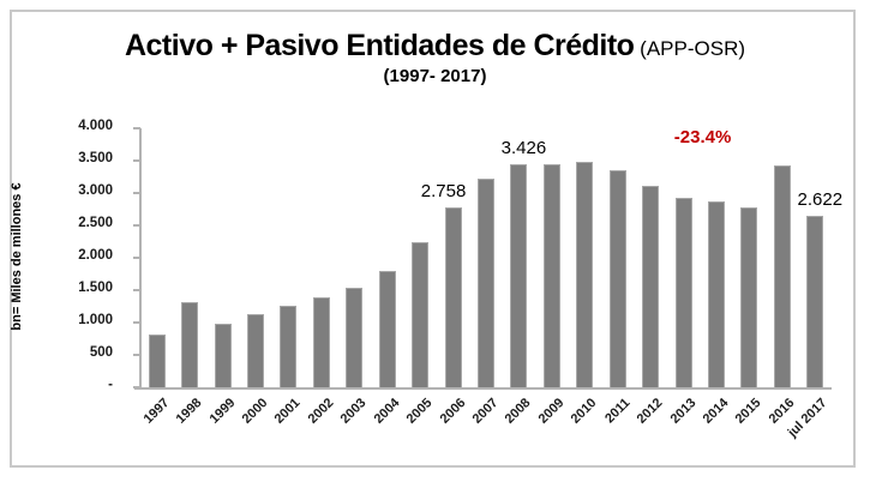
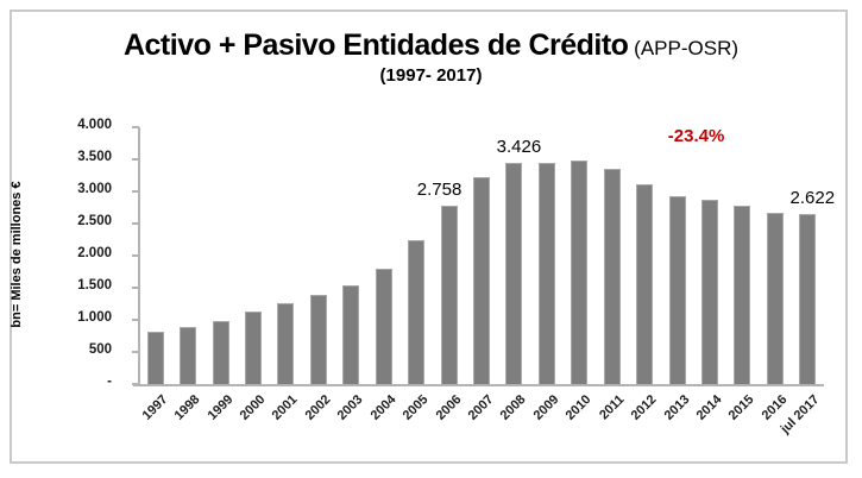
1998: 1300 -> 900
2016: 3400 -> 2600
